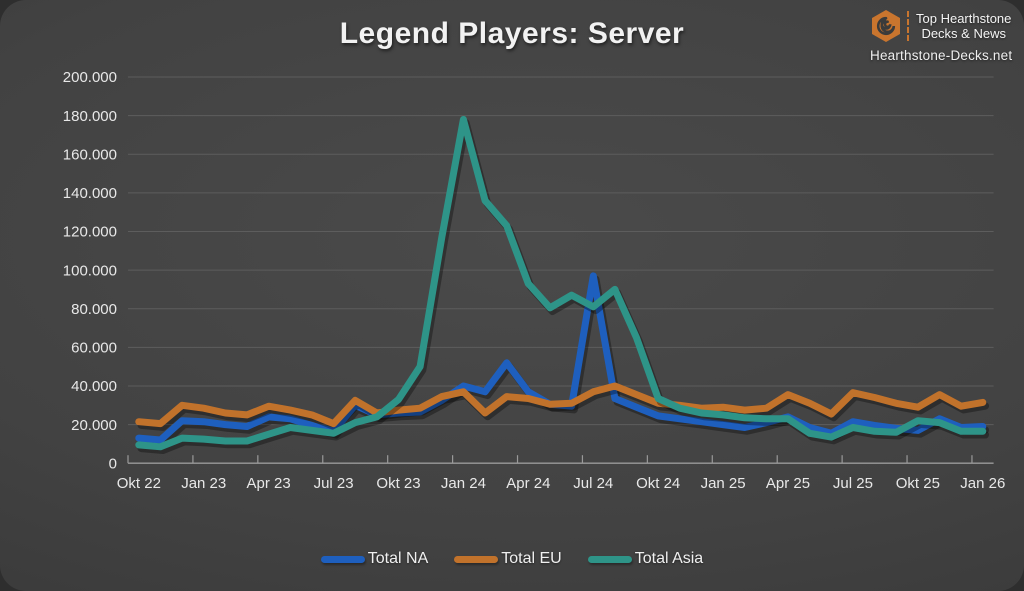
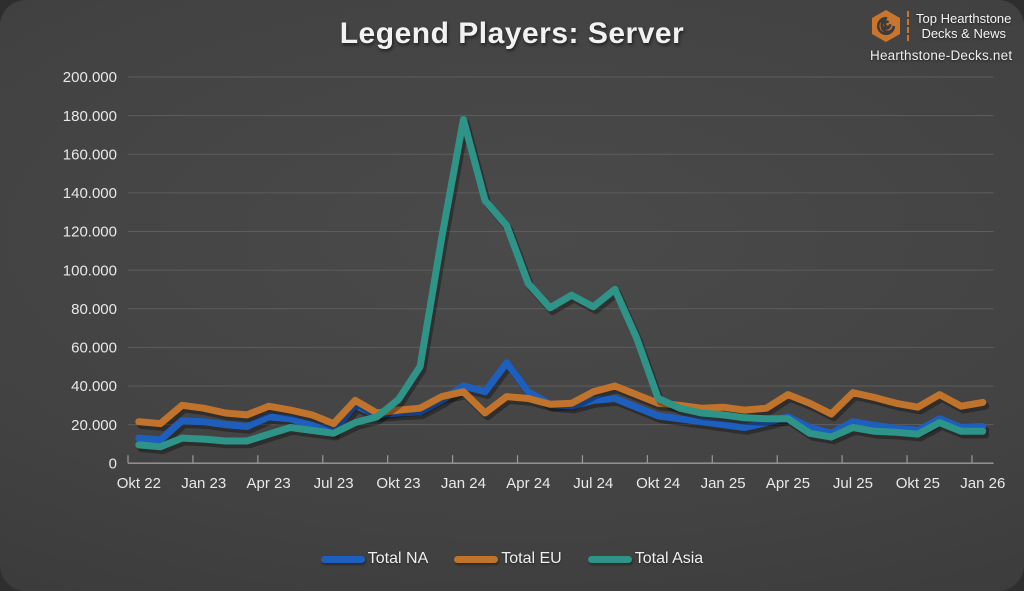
Total NA/Jul 24: 97000 -> 32000
Total Asia/Okt 25: 22000 -> 15000
